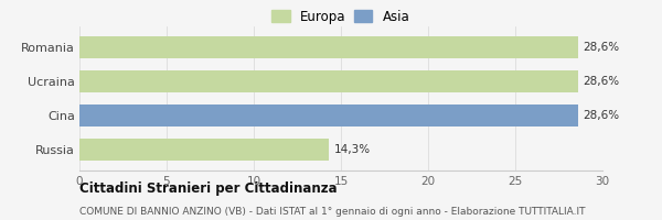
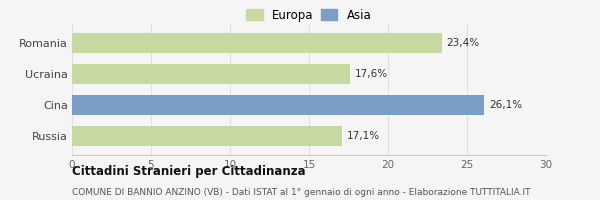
Romania: 28,6% -> 23,4%
Ucraina: 28,6% -> 17,6%
Cina: 28,6% -> 26,1%
Russia: 14,3% -> 17,1%
